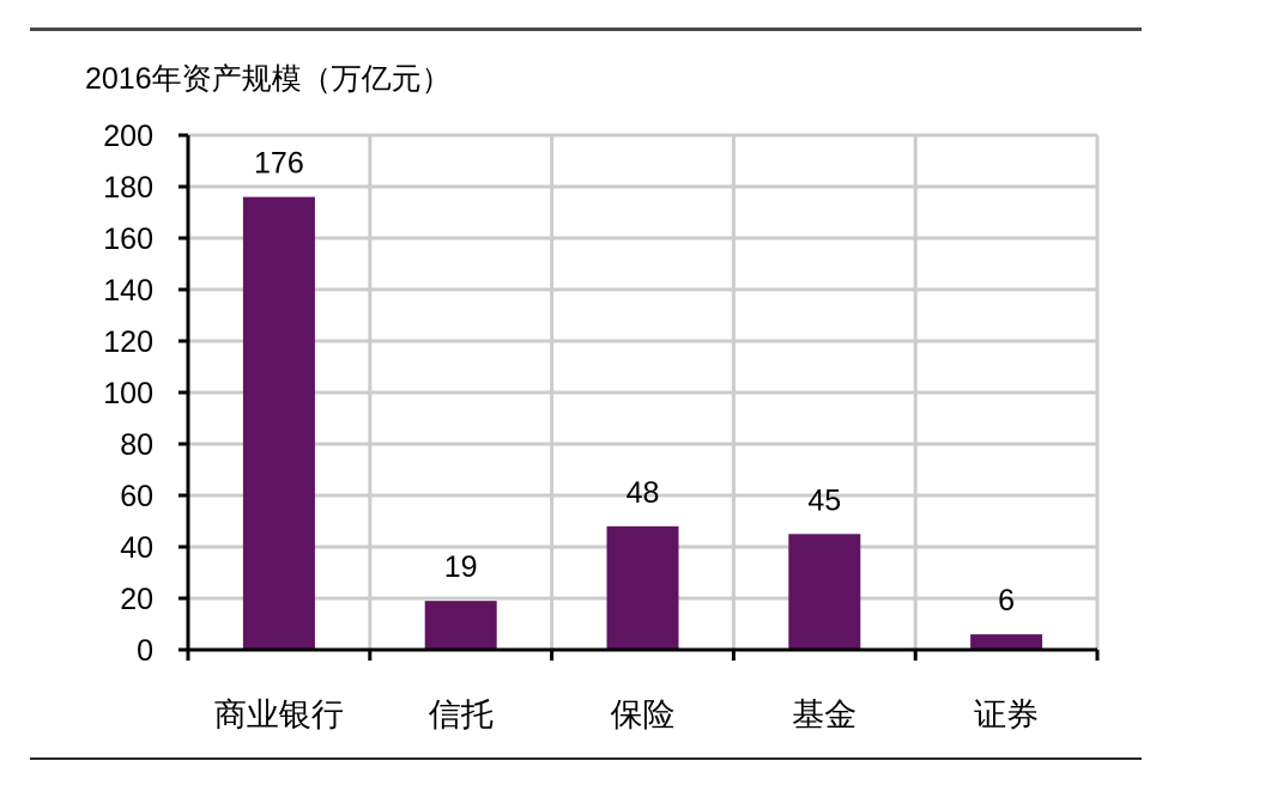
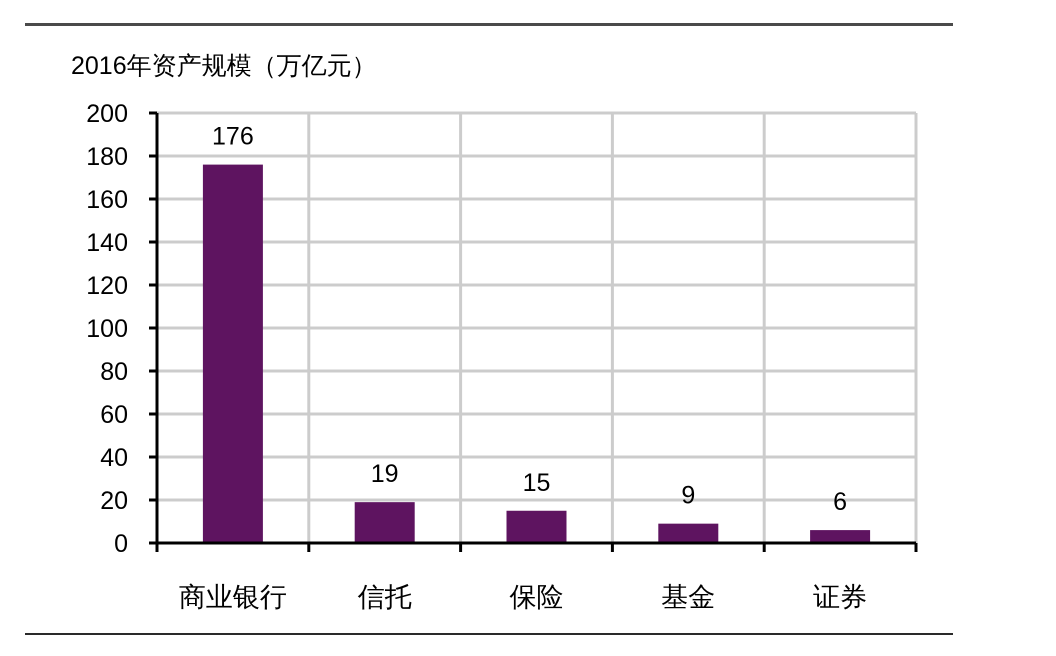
保险: 48 -> 15
基金: 45 -> 9
